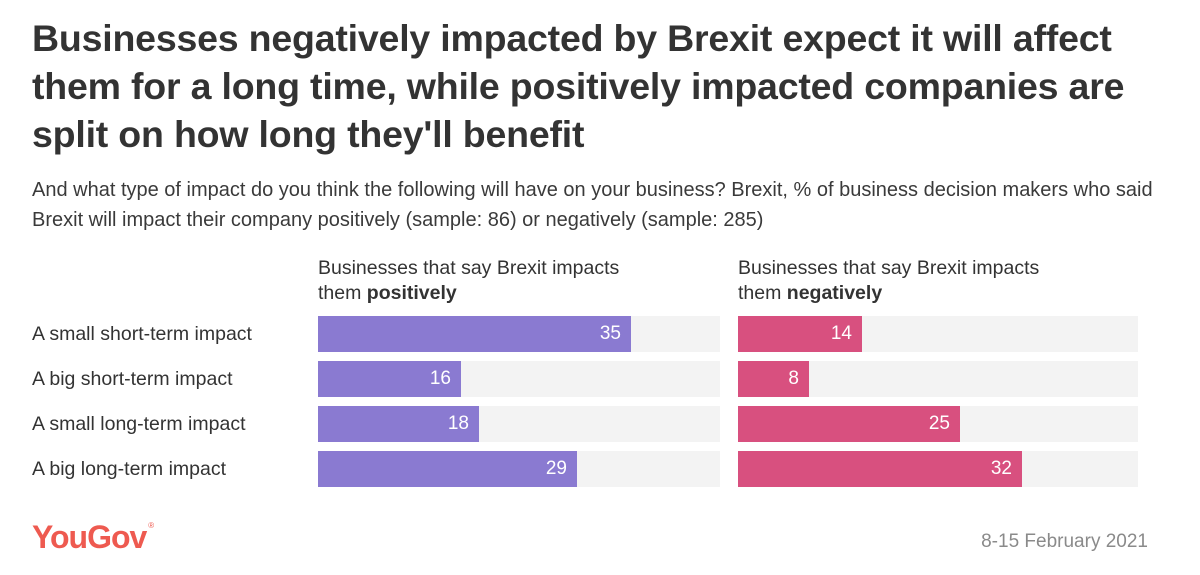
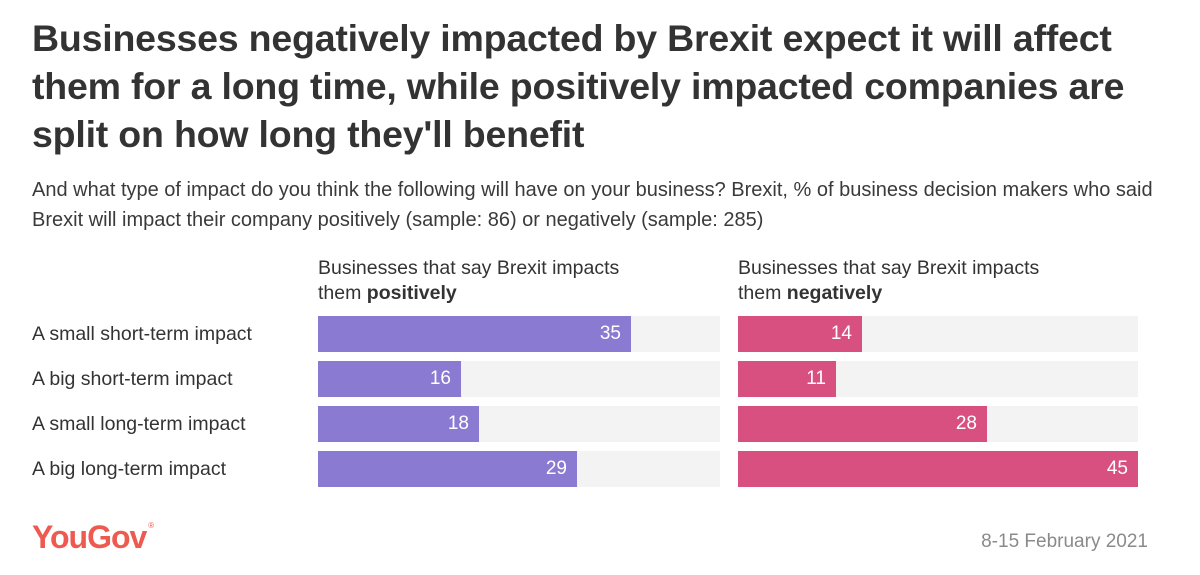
Businesses that say Brexit impacts them negatively/A big short-term impact: 8 -> 11
Businesses that say Brexit impacts them negatively/A small long-term impact: 25 -> 28
Businesses that say Brexit impacts them negatively/A big long-term impact: 32 -> 45
